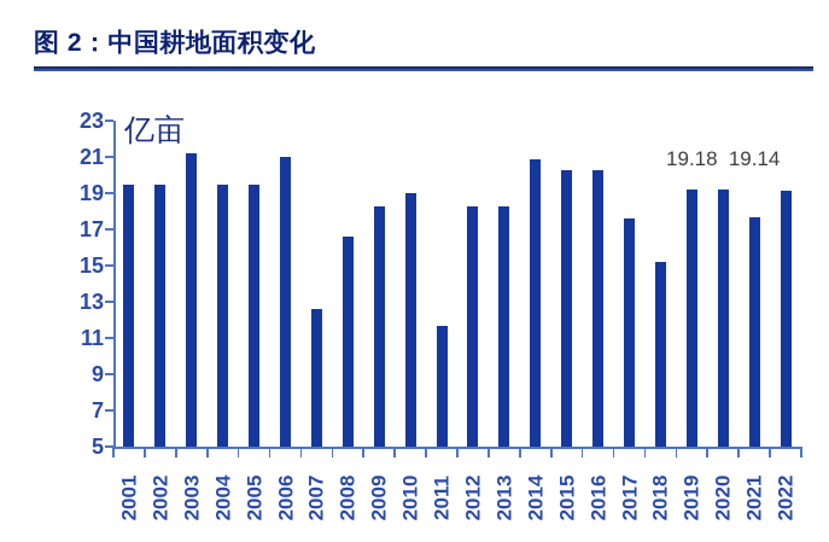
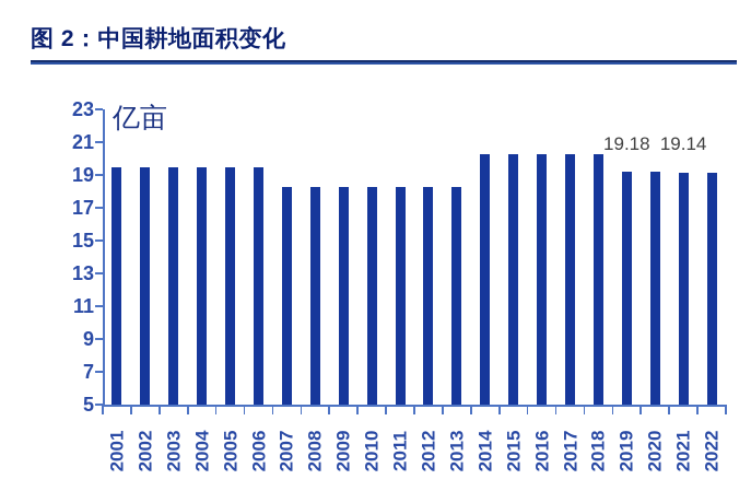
2003: 21.2 -> 19.5
2006: 21.0 -> 19.5
2007: 12.6 -> 18.3
2008: 16.6 -> 18.3
2010: 19.0 -> 18.3
2011: 11.7 -> 18.3
2014: 20.9 -> 20.2
2017: 17.6 -> 20.2
2018: 15.2 -> 20.2
2021: 17.7 -> 19.2
